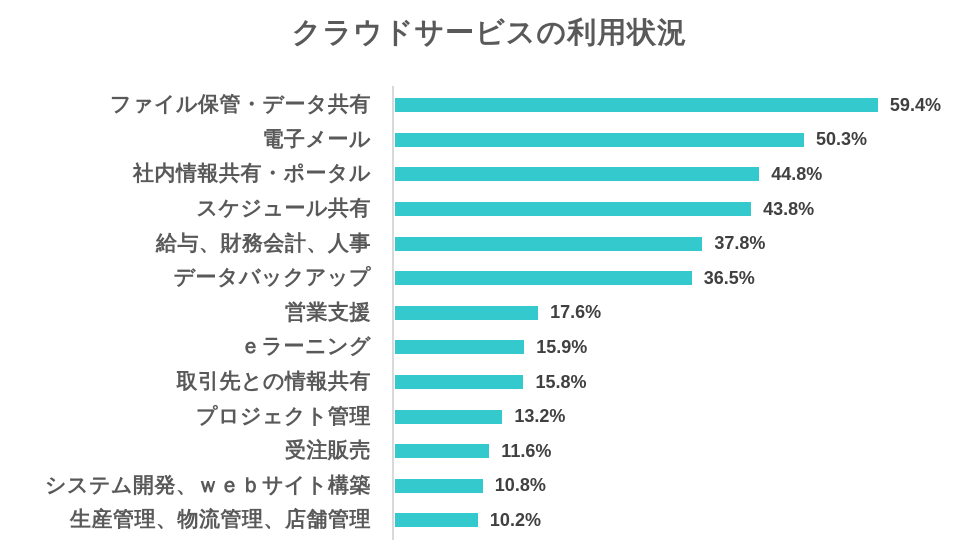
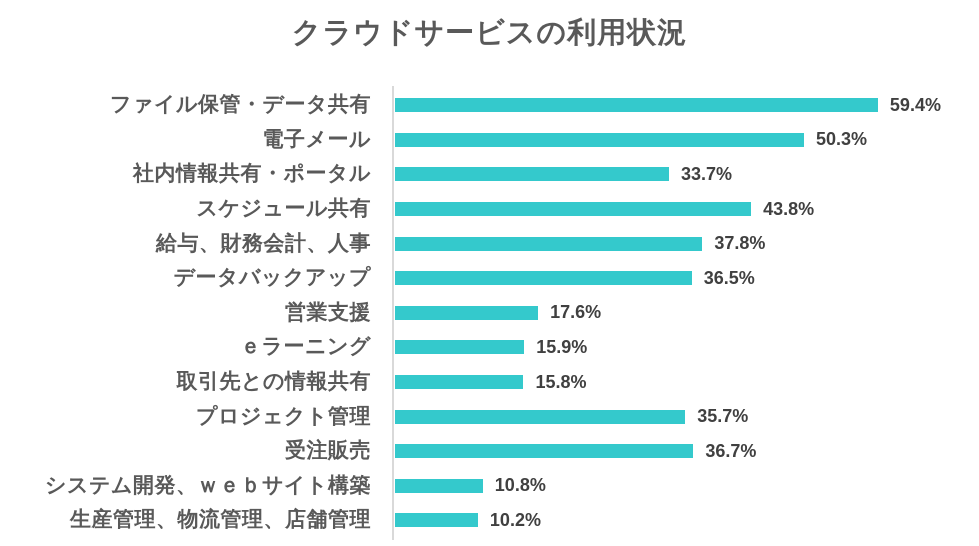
社内情報共有・ポータル: 44.8% -> 33.7%
プロジェクト管理: 13.2% -> 35.7%
受注販売: 11.6% -> 36.7%
